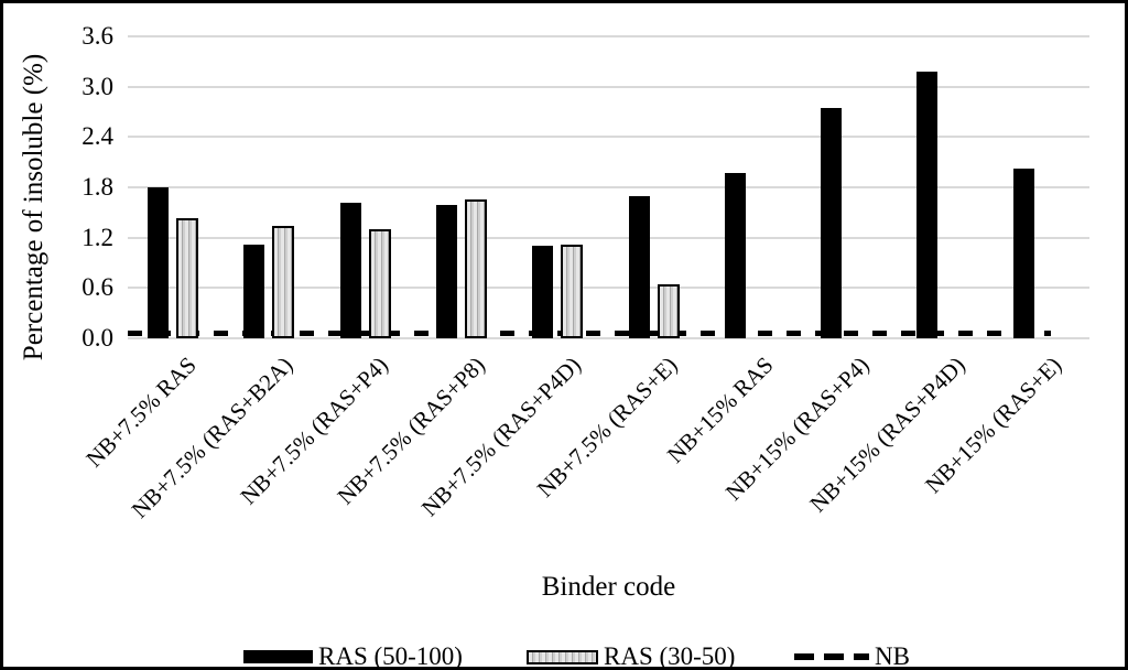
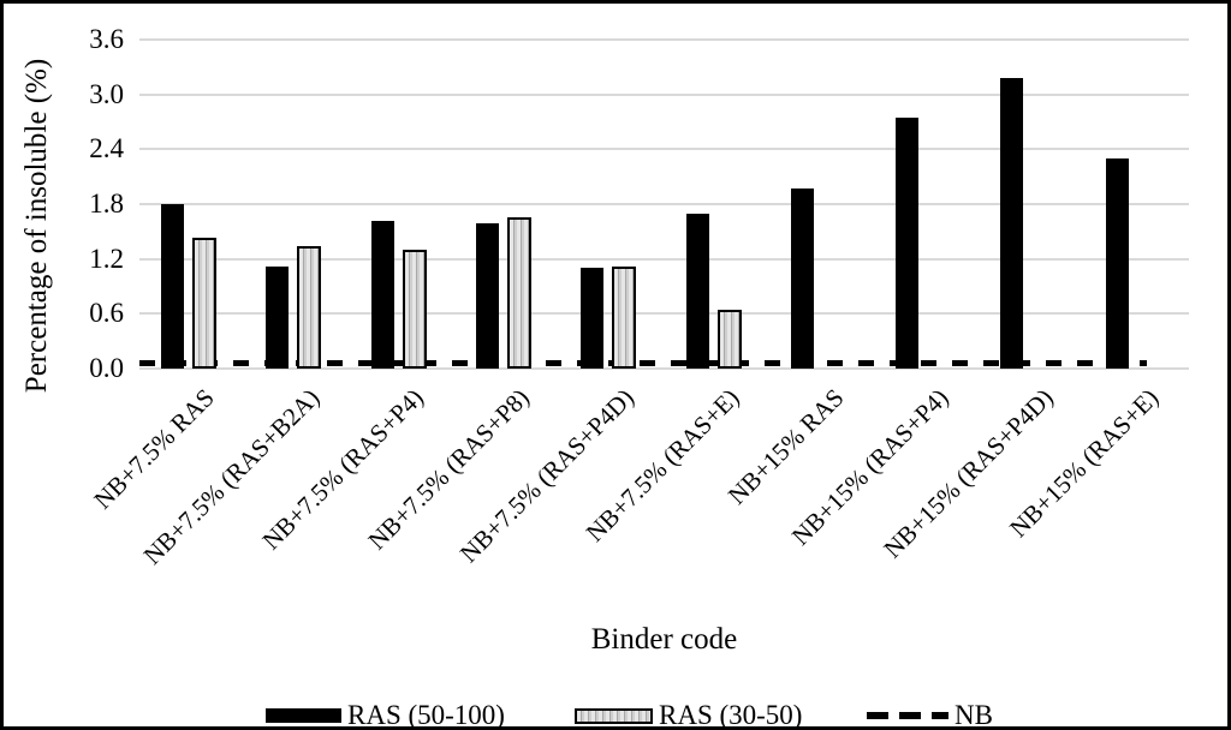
RAS (50-100)/NB+15% (RAS+E): 2.0 -> 2.3
